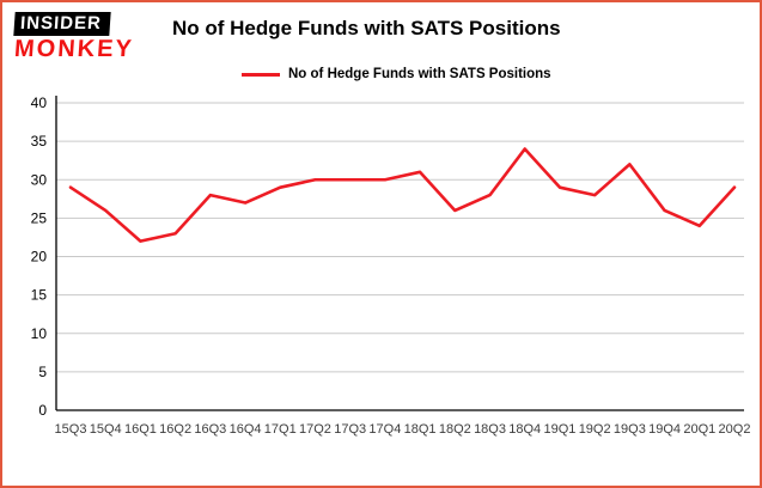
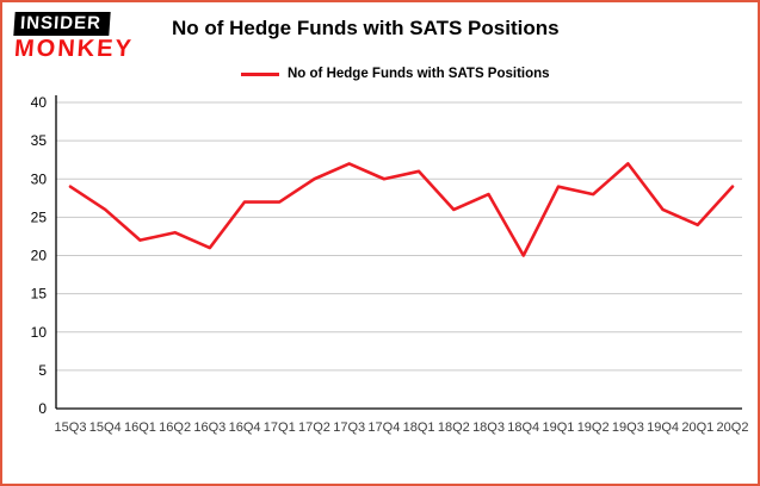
16Q3: 28 -> 21
17Q1: 29 -> 27
17Q3: 30 -> 32
18Q4: 34 -> 20
